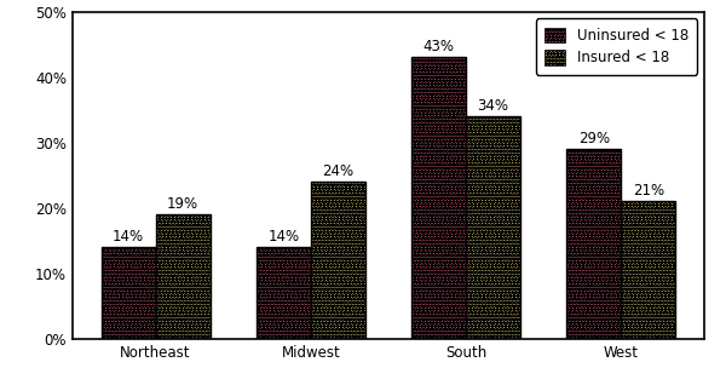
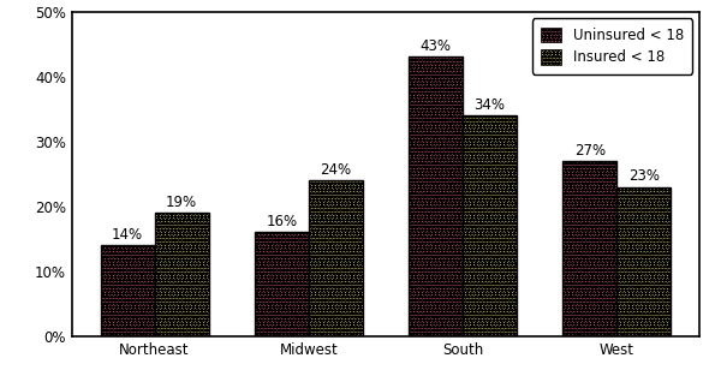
Uninsured < 18/Midwest: 14% -> 16%
Uninsured < 18/West: 29% -> 27%
Insured < 18/West: 21% -> 23%
